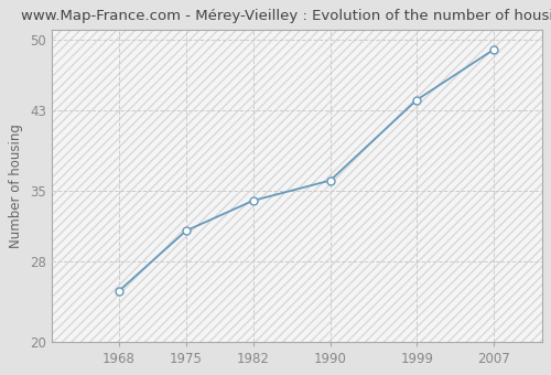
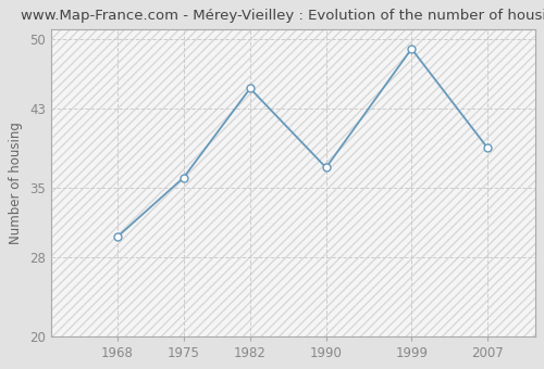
1968: 25 -> 30
1975: 31 -> 36
1982: 34 -> 45
1990: 36 -> 37
1999: 44 -> 49
2007: 49 -> 39
